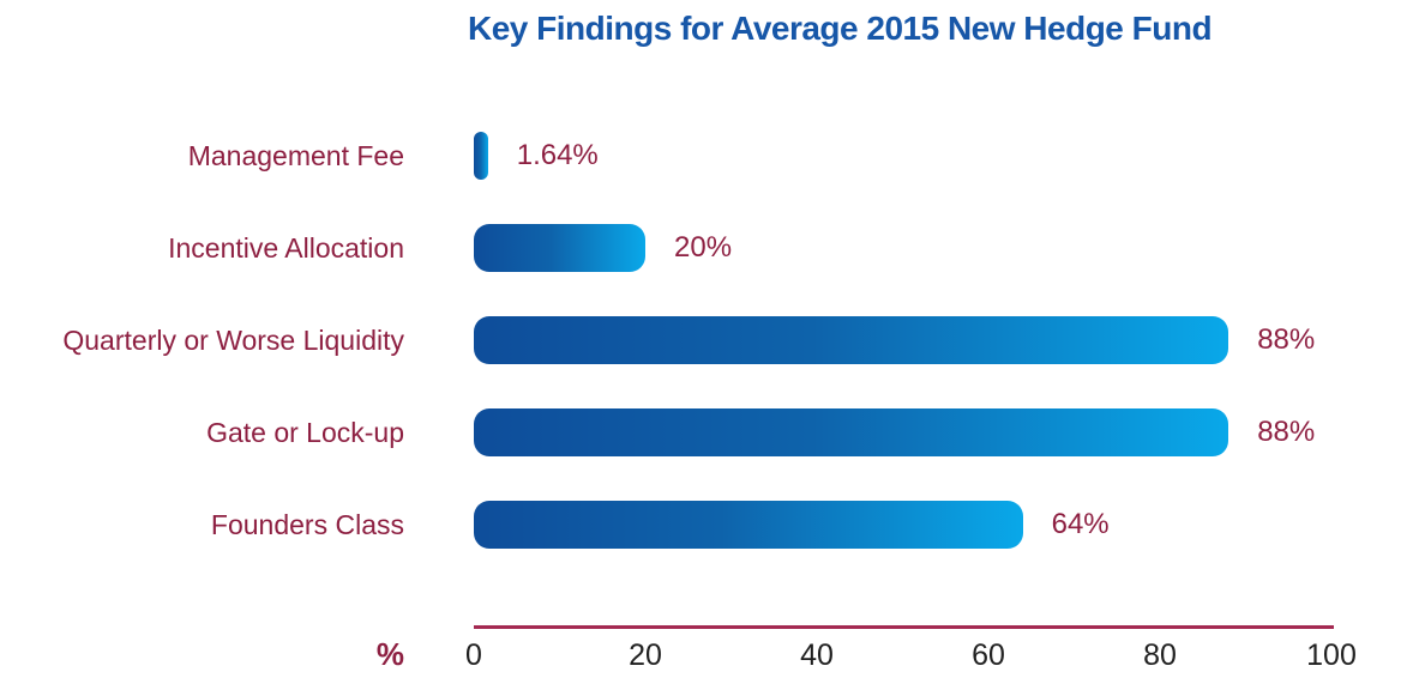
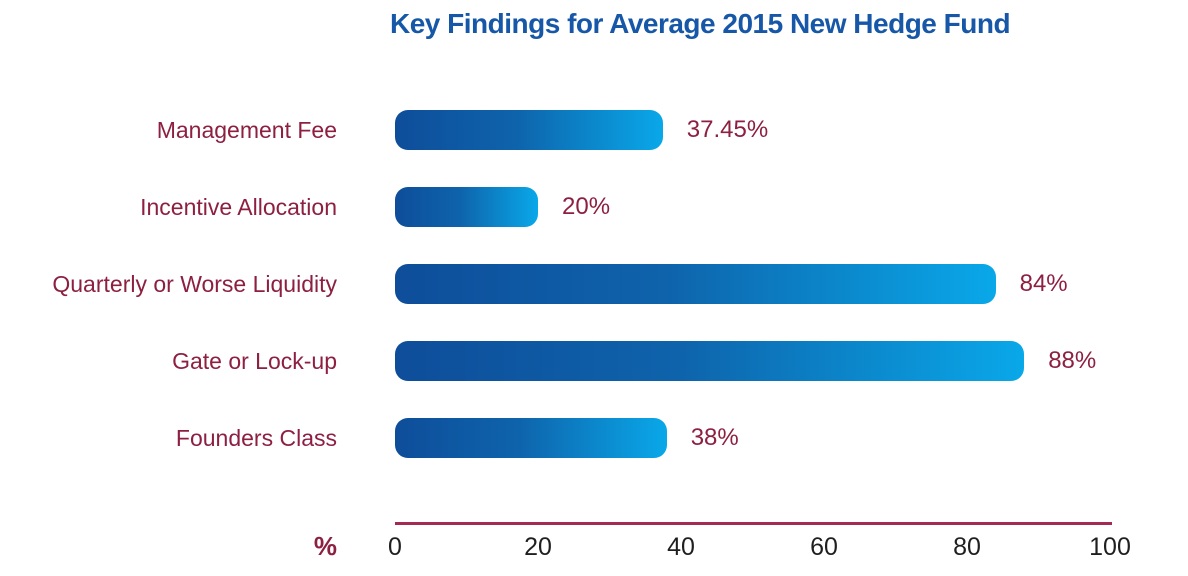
Management Fee: 1.64% -> 37.45%
Quarterly or Worse Liquidity: 88% -> 84%
Founders Class: 64% -> 38%
